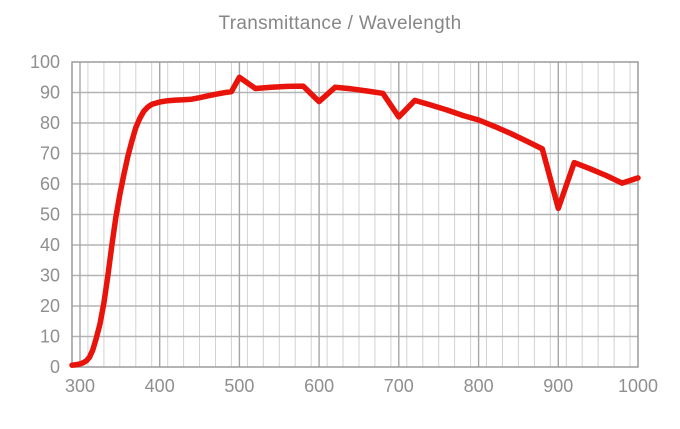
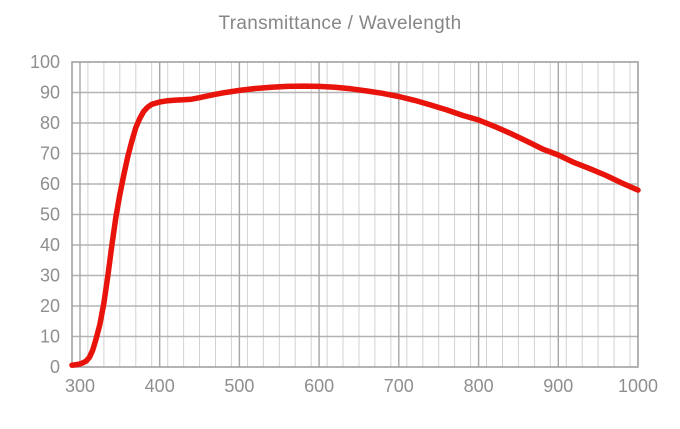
500: 95 -> 91
600: 87 -> 92
700: 82 -> 89
900: 52 -> 70
1000: 62 -> 58
